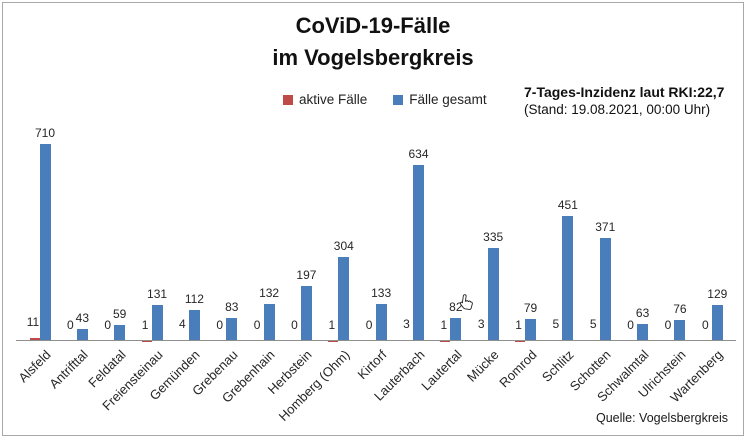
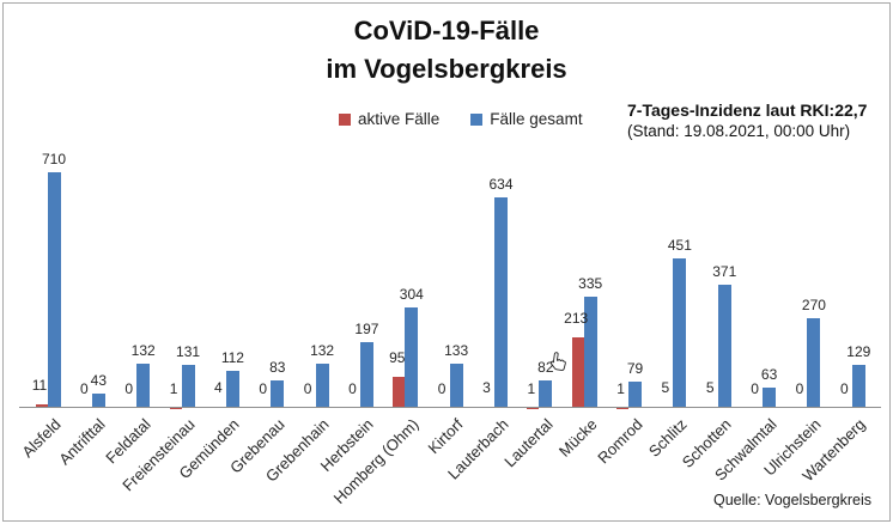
Fälle gesamt/Feldatal: 59 -> 132
aktive Fälle/Homberg (Ohm): 1 -> 95
aktive Fälle/Mücke: 3 -> 213
Fälle gesamt/Ulrichstein: 76 -> 270
